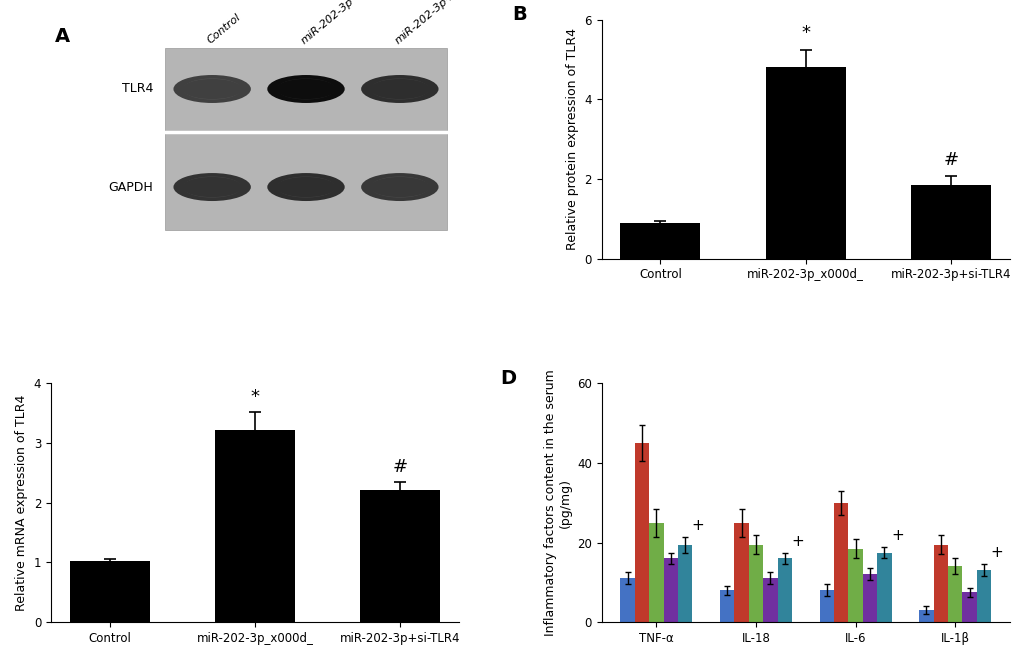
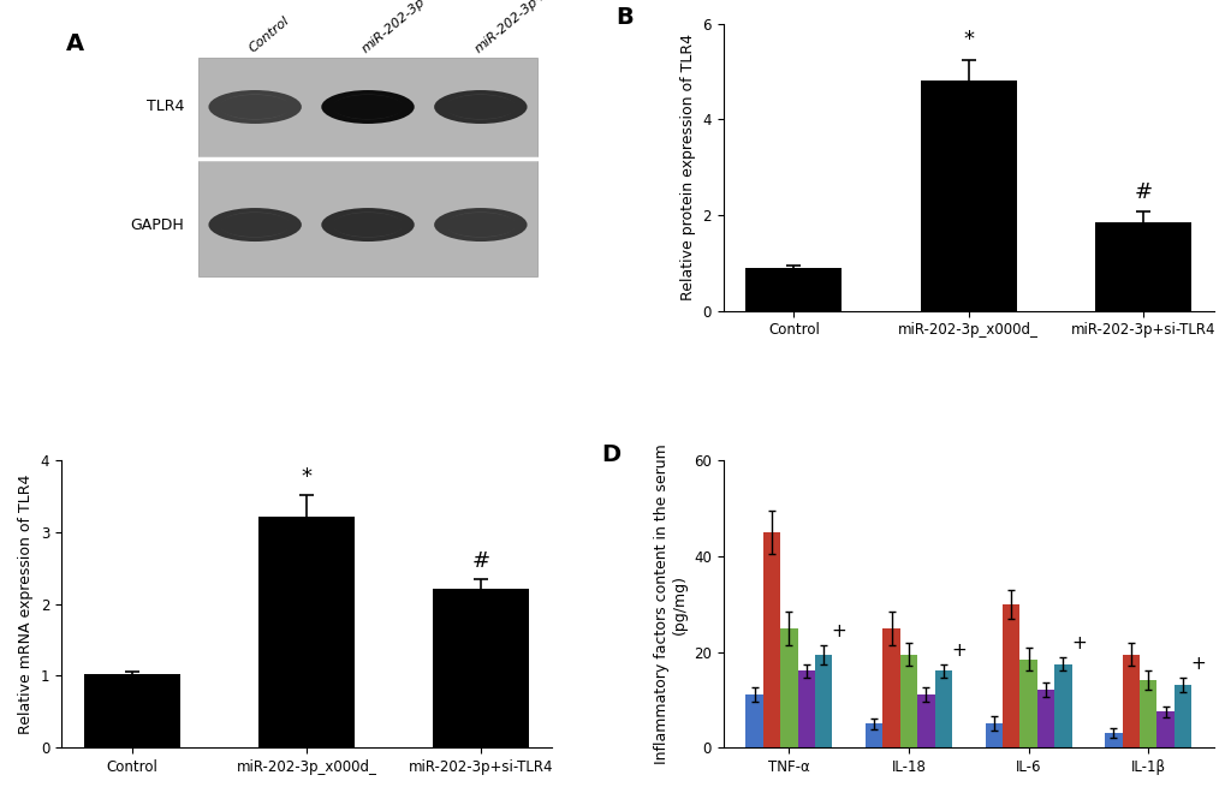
Control/IL-18: 8 -> 5
Control/IL-6: 8 -> 5
